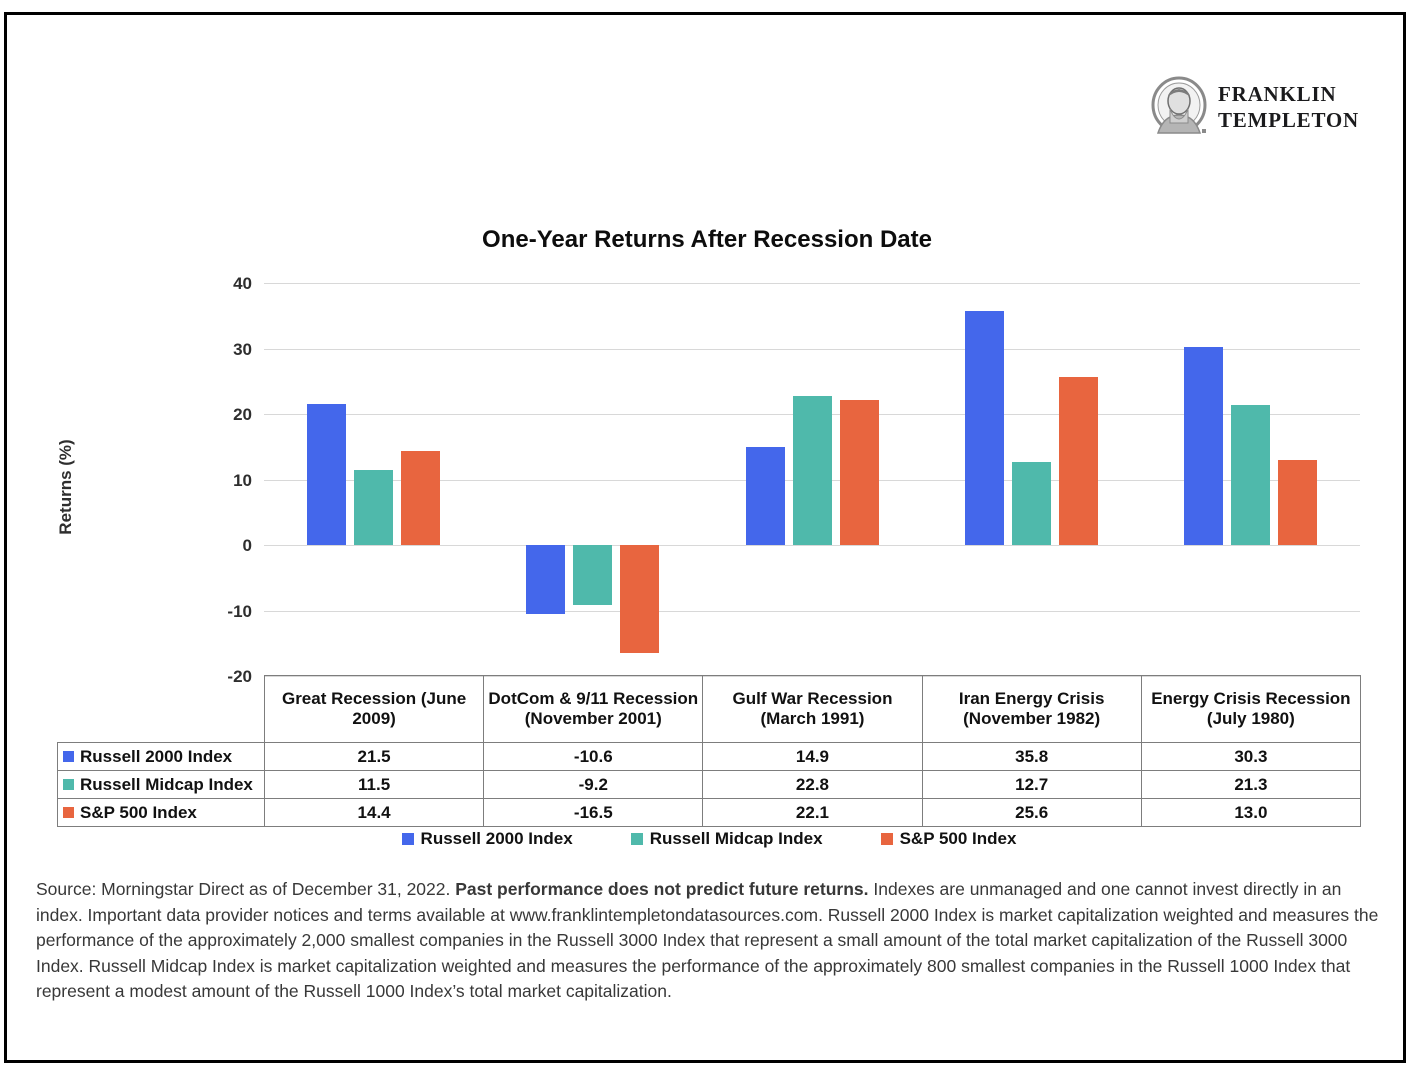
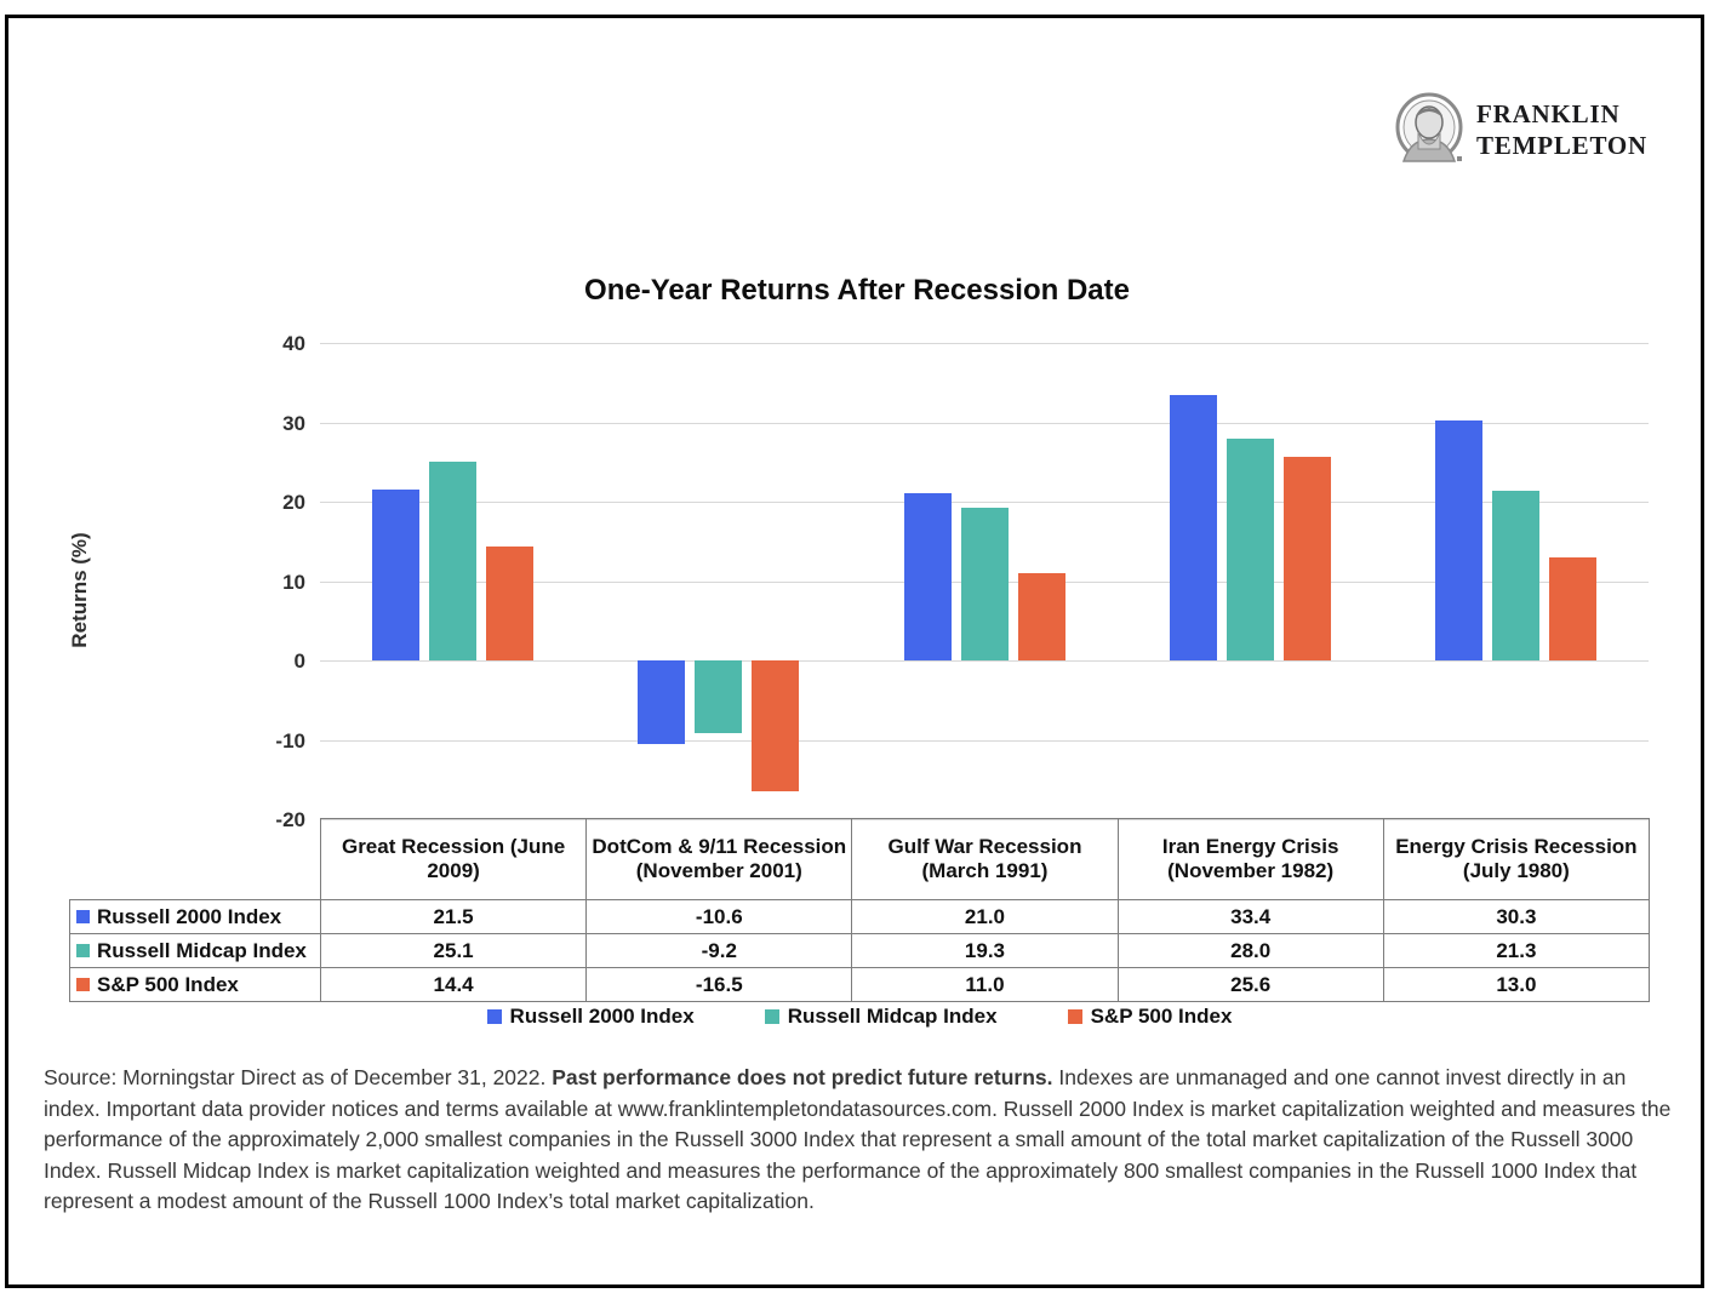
Russell Midcap Index/Great Recession (June 2009): 11.5 -> 25.1
Russell 2000 Index/Gulf War Recession (March 1991): 14.9 -> 21.0
Russell Midcap Index/Gulf War Recession (March 1991): 22.8 -> 19.3
S&P 500 Index/Gulf War Recession (March 1991): 22.1 -> 11.0
Russell 2000 Index/Iran Energy Crisis (November 1982): 35.8 -> 33.4
Russell Midcap Index/Iran Energy Crisis (November 1982): 12.7 -> 28.0
